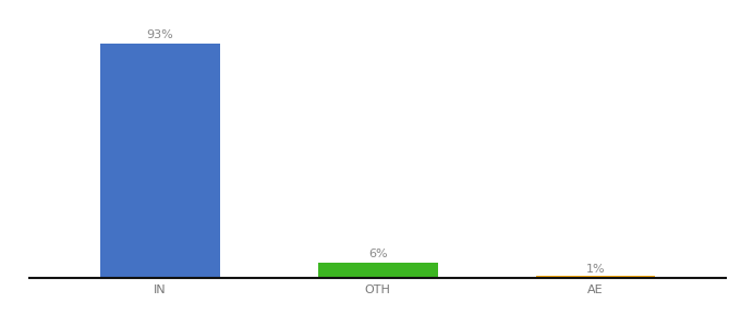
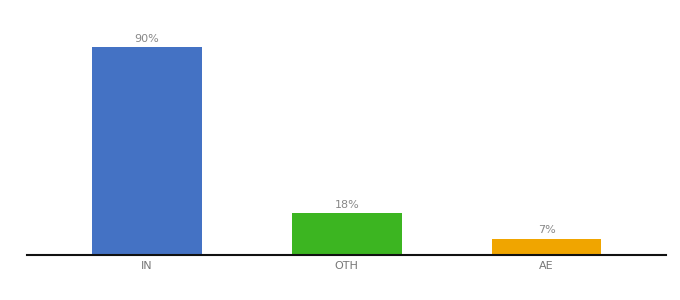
IN: 93% -> 90%
OTH: 6% -> 18%
AE: 1% -> 7%
